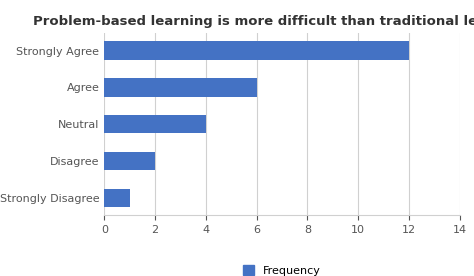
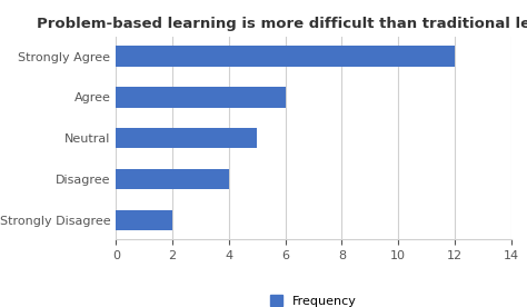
Neutral: 4 -> 5
Disagree: 2 -> 4
Strongly Disagree: 1 -> 2
